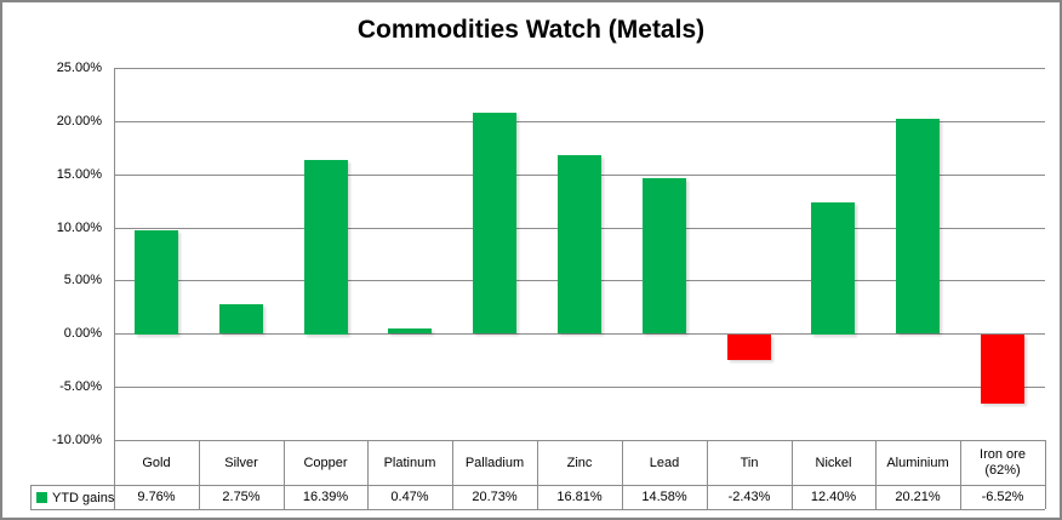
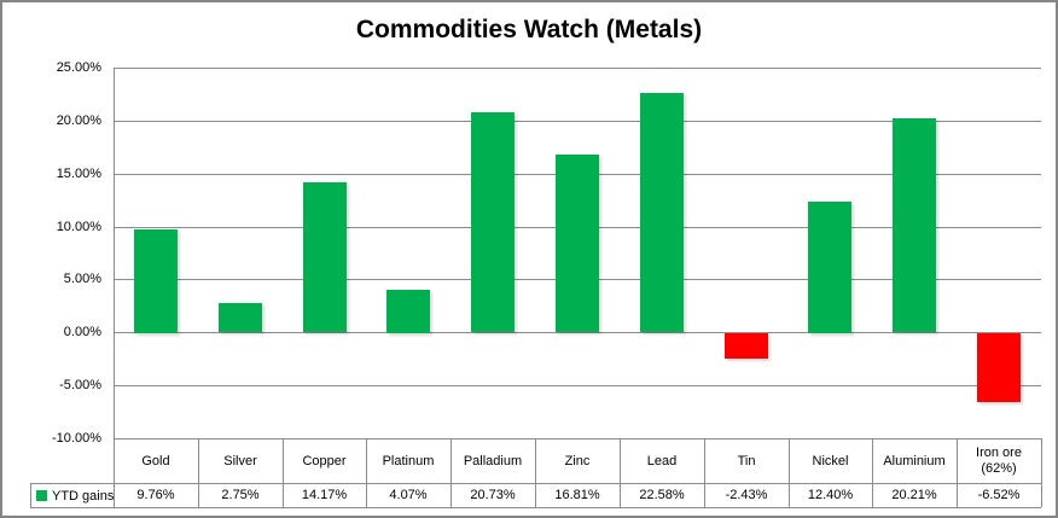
Copper: 16.39% -> 14.17%
Platinum: 0.47% -> 4.07%
Lead: 14.58% -> 22.58%
